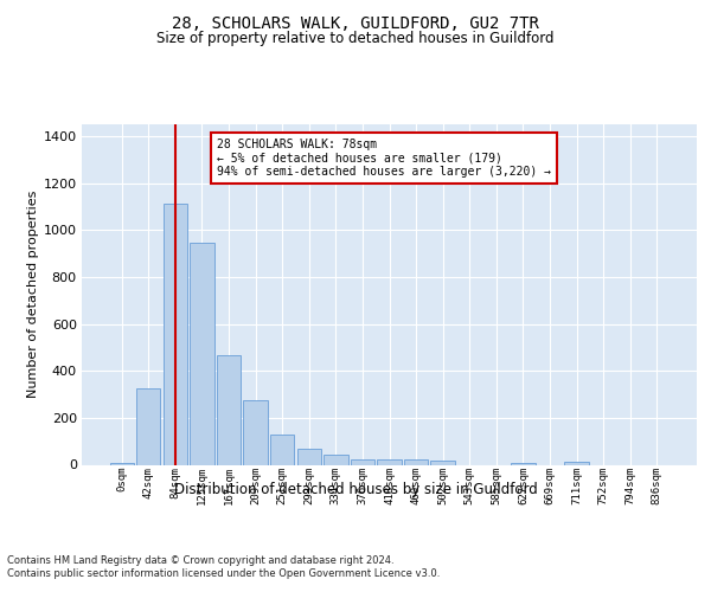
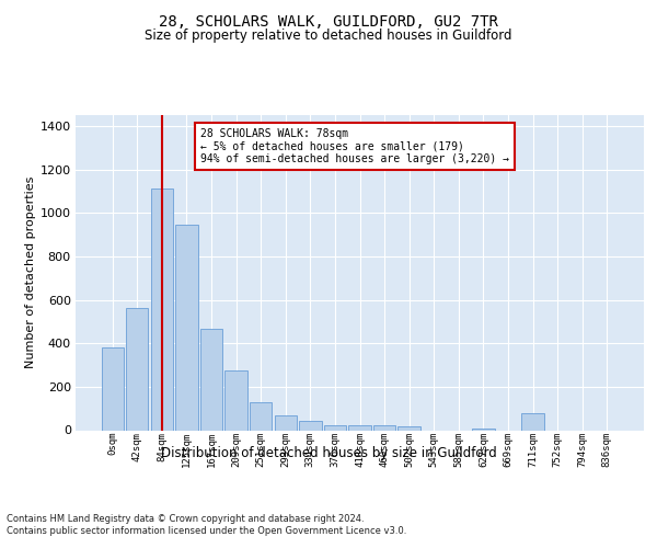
0sqm: 10 -> 380
42sqm: 320 -> 560
711sqm: 10 -> 80
